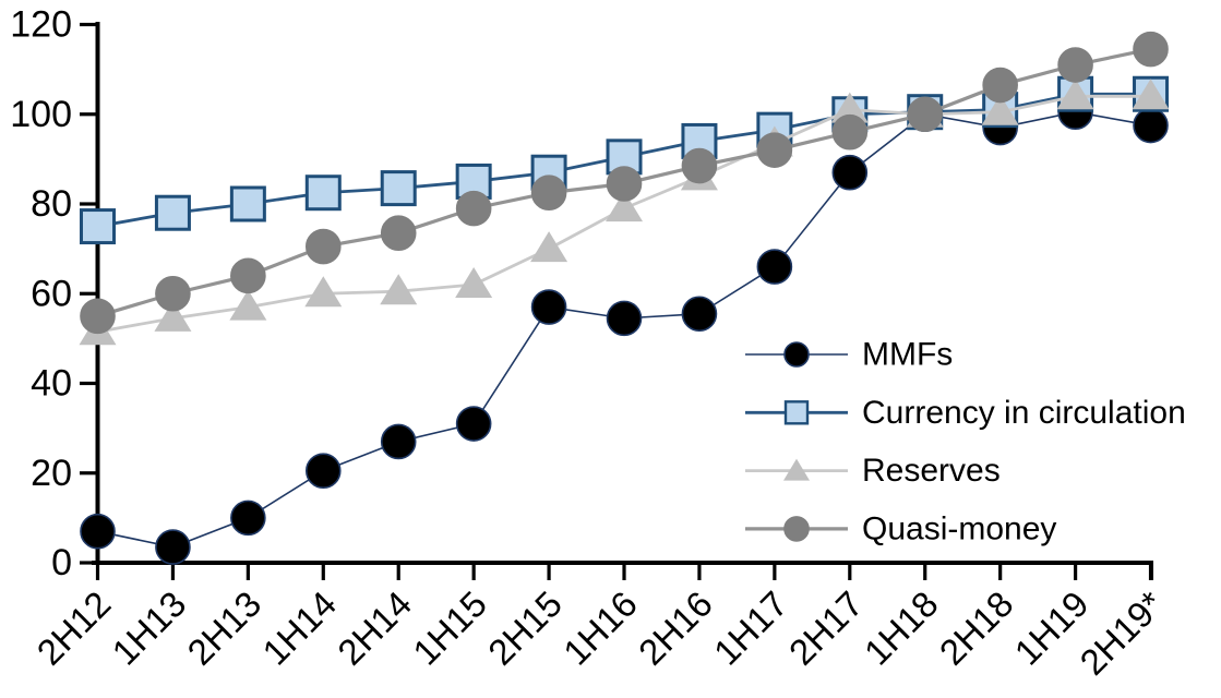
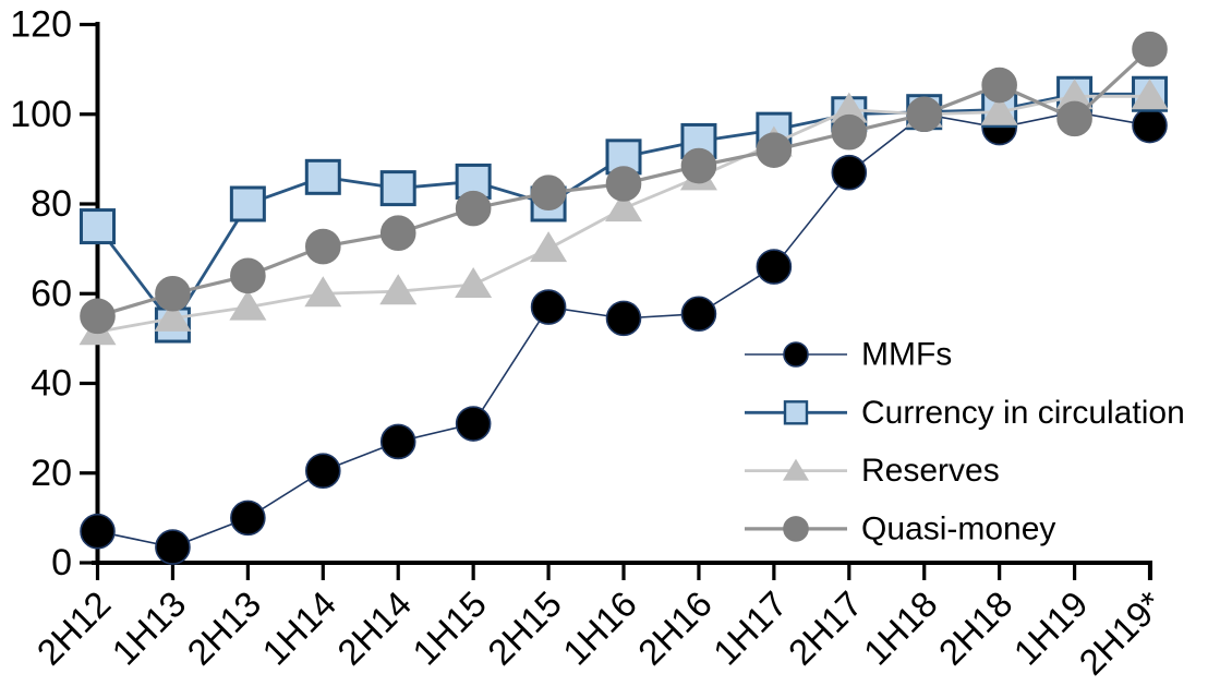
Currency in circulation/1H13: 78 -> 53
Currency in circulation/1H14: 82 -> 86
Currency in circulation/2H15: 87 -> 80
Quasi-money/1H19: 111 -> 99
